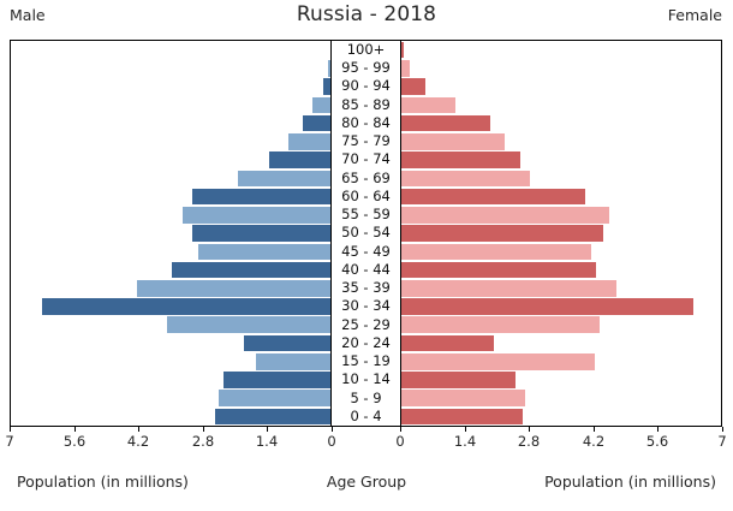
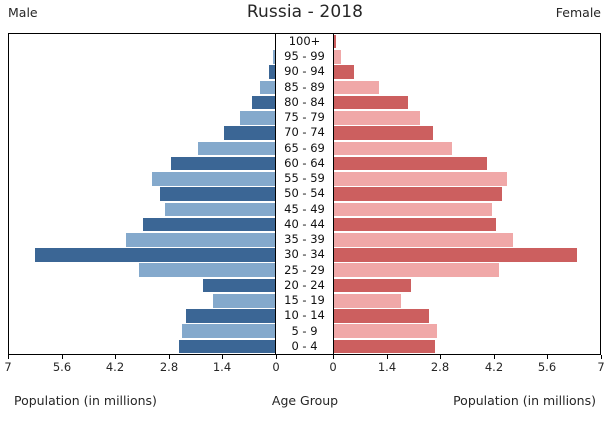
Female/65 - 69: 2.8 -> 3.1
Male/60 - 64: 3.0 -> 2.7
Male/35 - 39: 4.2 -> 3.9
Female/15 - 19: 4.2 -> 1.8
